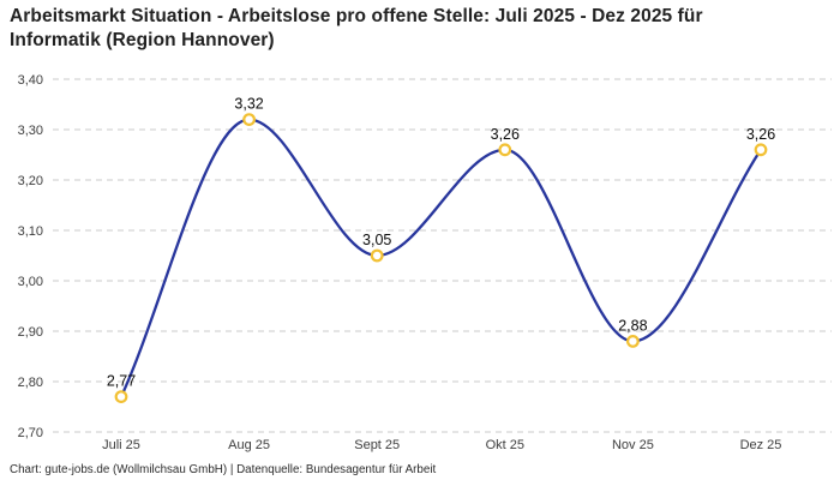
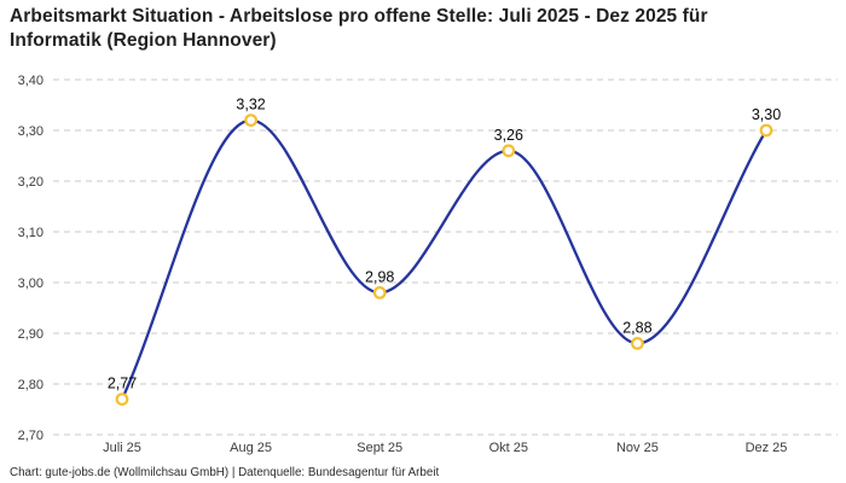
Sept 25: 3,05 -> 2,98
Dez 25: 3,26 -> 3,30
